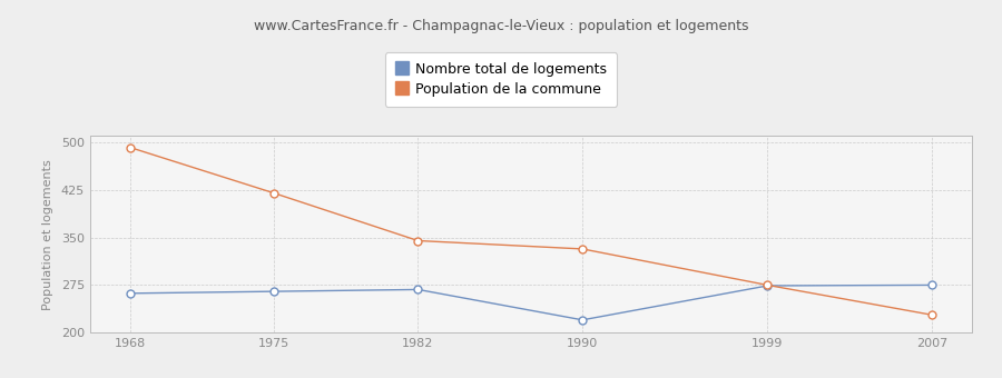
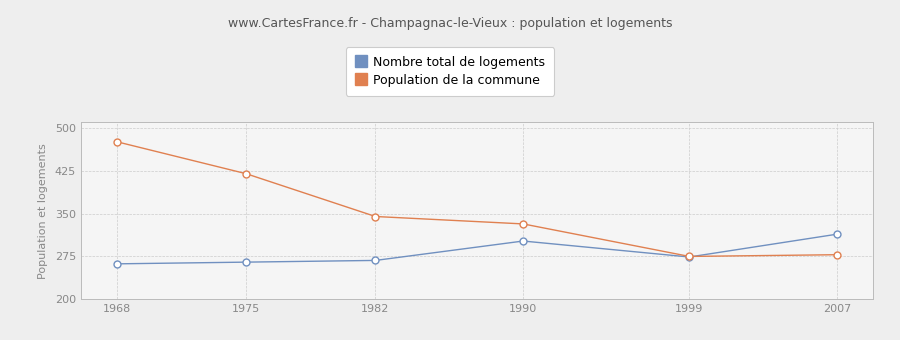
Population de la commune/1968: 492 -> 476
Nombre total de logements/1990: 220 -> 302
Nombre total de logements/2007: 275 -> 314
Population de la commune/2007: 228 -> 278
